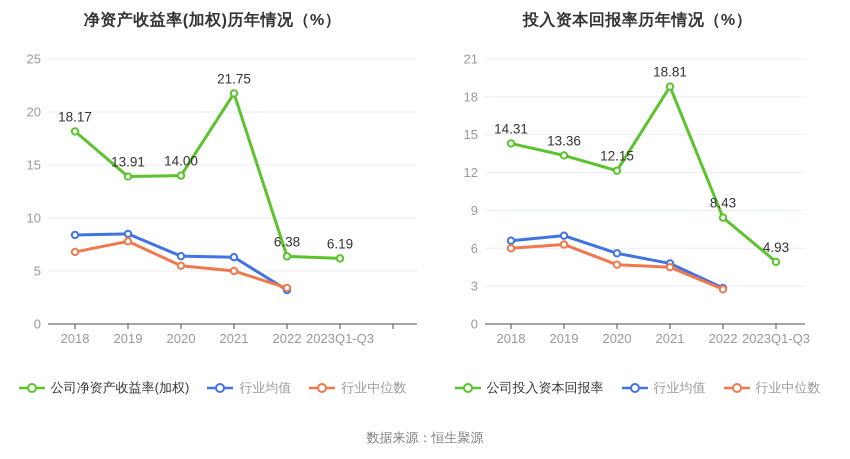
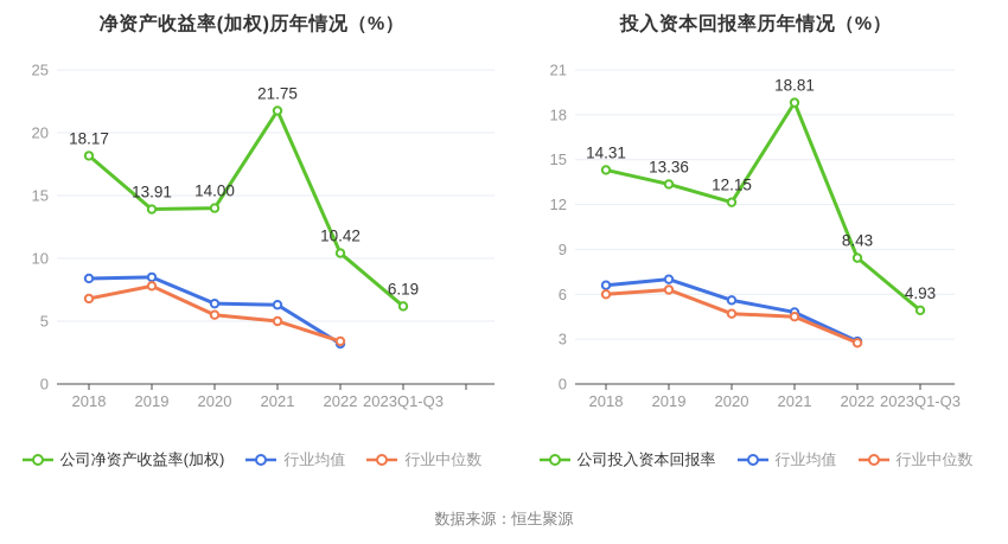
净资产收益率(加权)历年情况（%）/公司净资产收益率(加权)/2022: 6.38 -> 10.42
